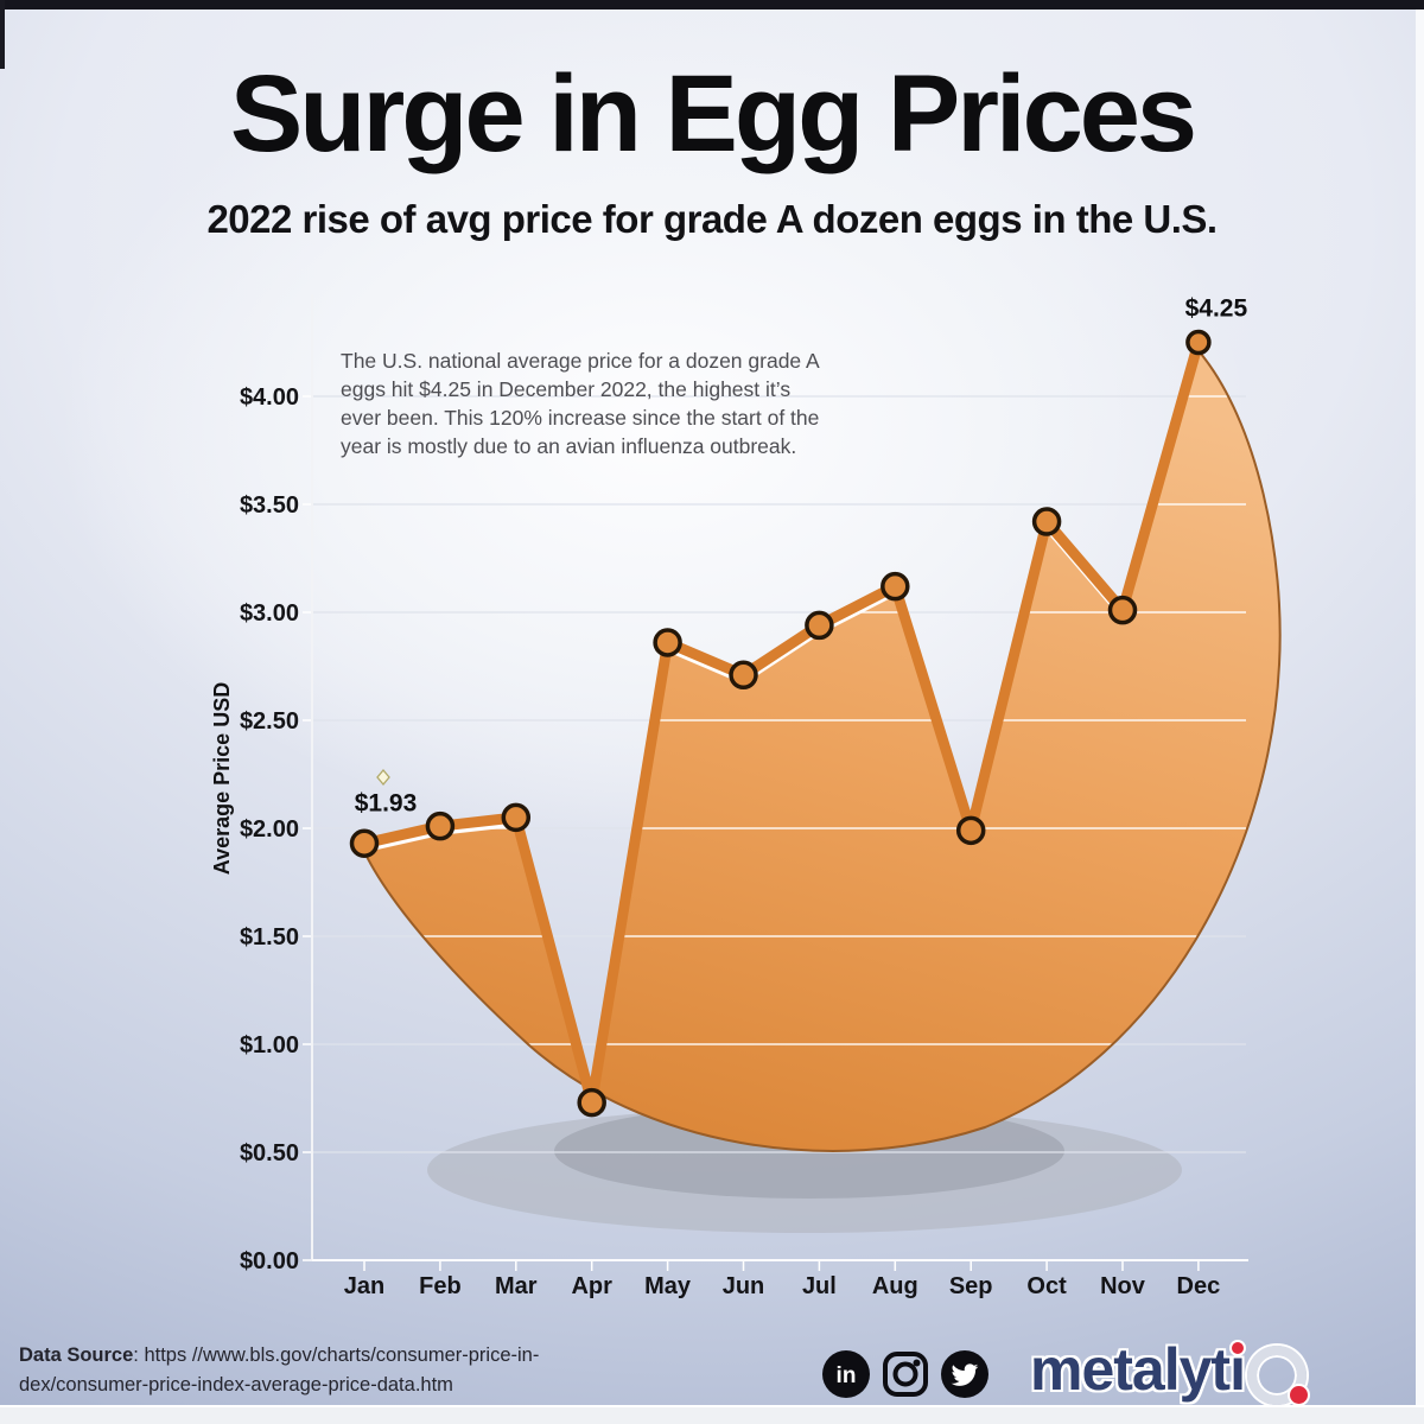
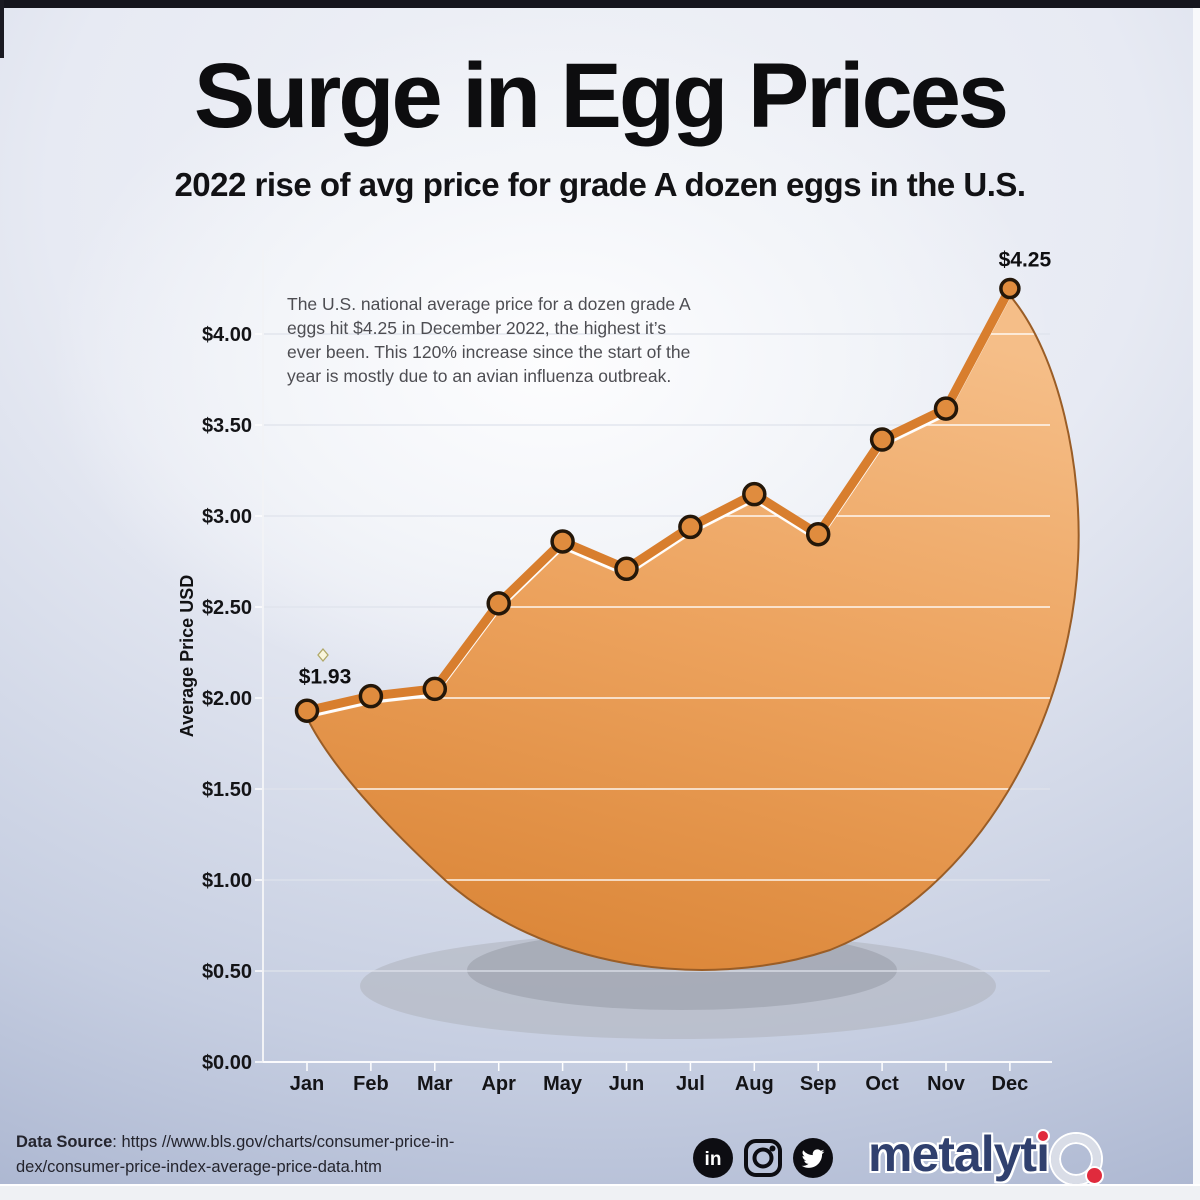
Apr: $0.73 -> $2.52
Sep: $1.99 -> $2.90
Nov: $3.01 -> $3.59
